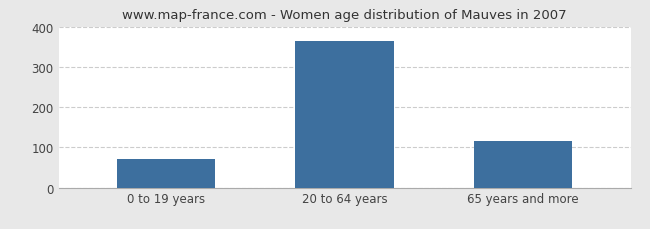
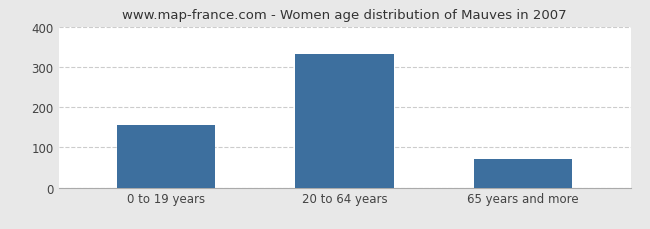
0 to 19 years: 70 -> 155
20 to 64 years: 365 -> 333
65 years and more: 115 -> 70
